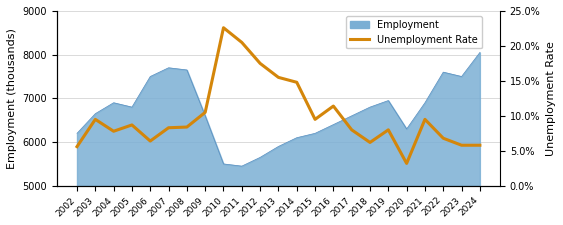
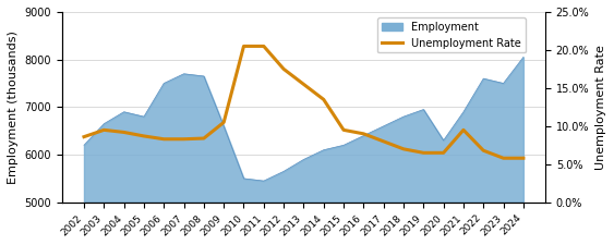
Unemployment Rate/2002: 5.6% -> 8.6%
Unemployment Rate/2004: 7.8% -> 9.2%
Unemployment Rate/2006: 6.4% -> 8.3%
Unemployment Rate/2010: 22.6% -> 20.5%
Unemployment Rate/2014: 14.8% -> 13.5%
Unemployment Rate/2016: 11.4% -> 9.0%
Unemployment Rate/2018: 6.2% -> 7.0%
Unemployment Rate/2019: 8.0% -> 6.5%
Unemployment Rate/2020: 3.2% -> 6.5%
